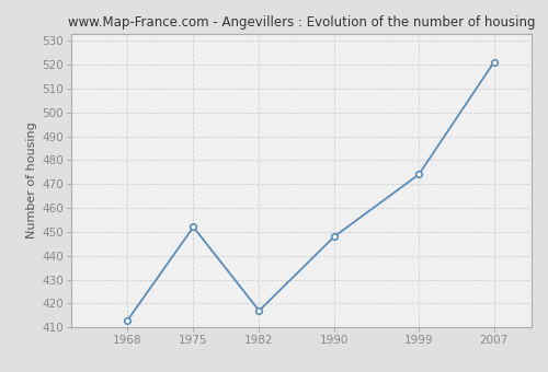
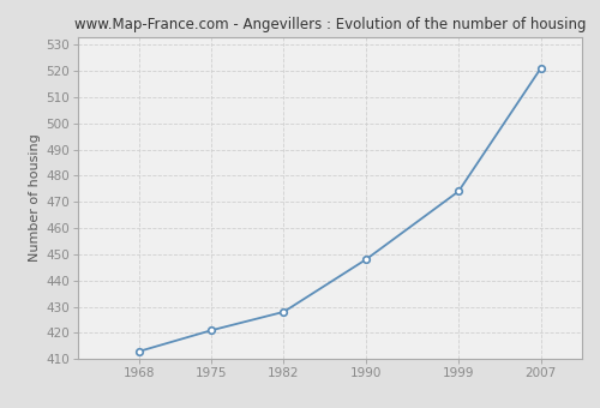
1975: 452 -> 421
1982: 417 -> 428
